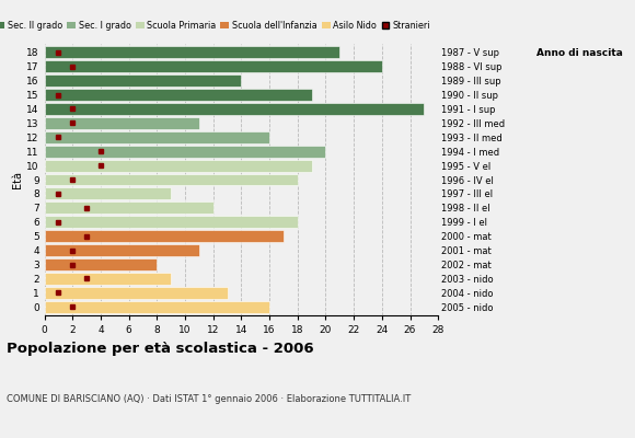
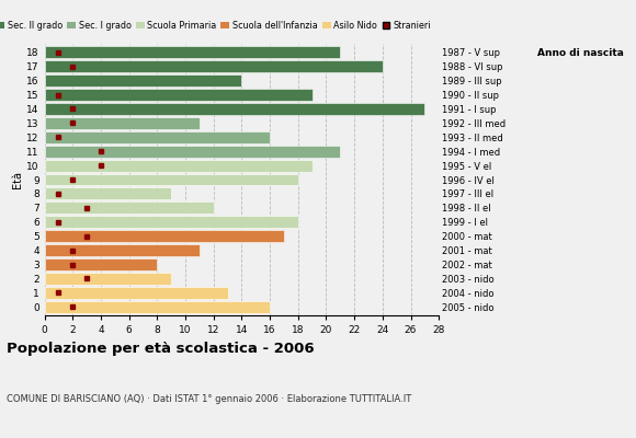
11: 20 -> 21
